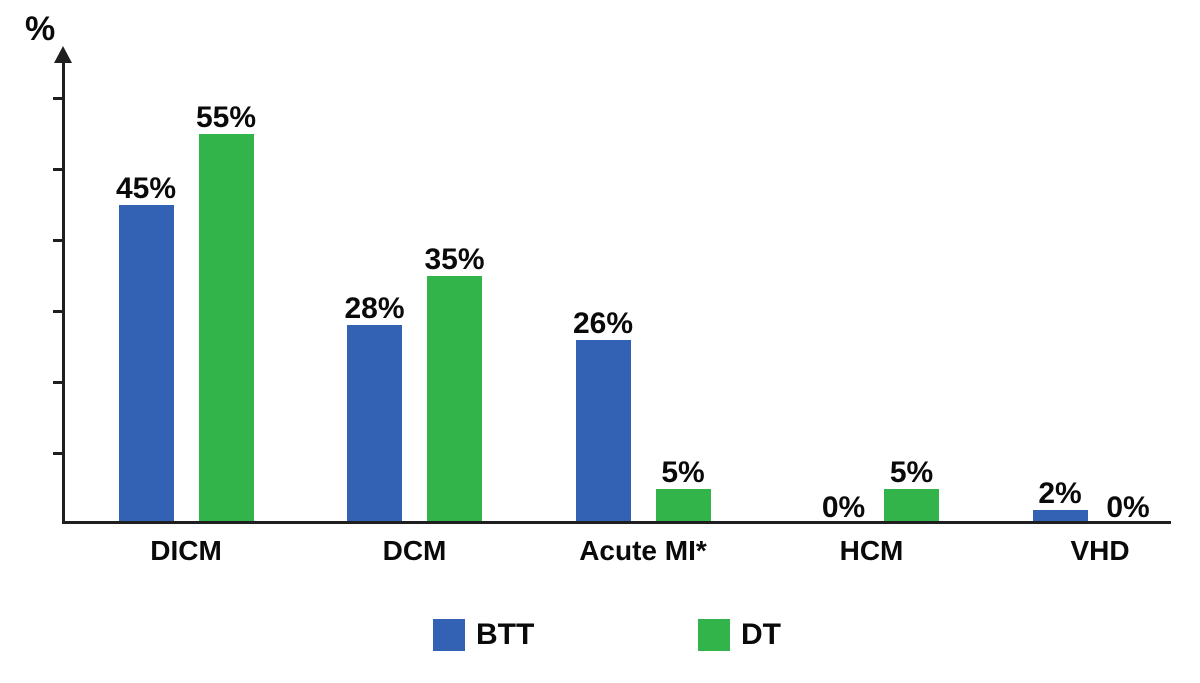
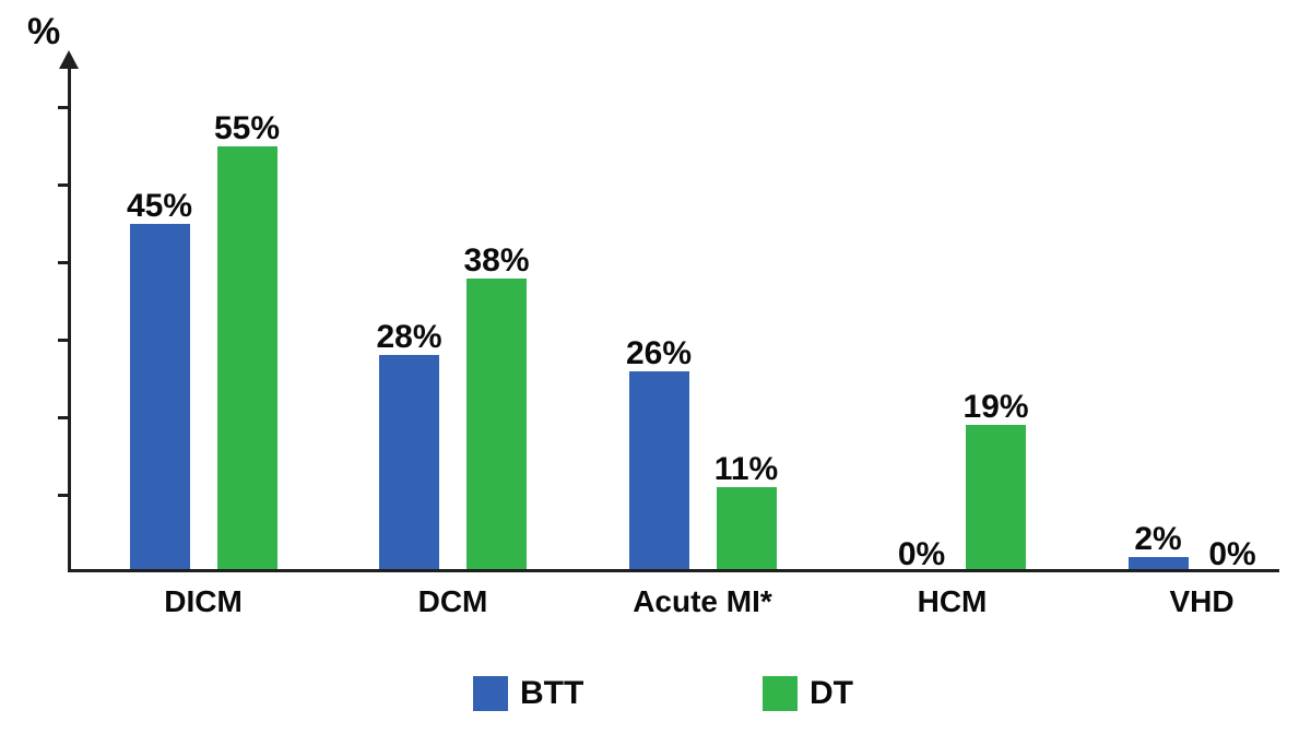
DT/DCM: 35% -> 38%
DT/Acute MI*: 5% -> 11%
DT/HCM: 5% -> 19%
